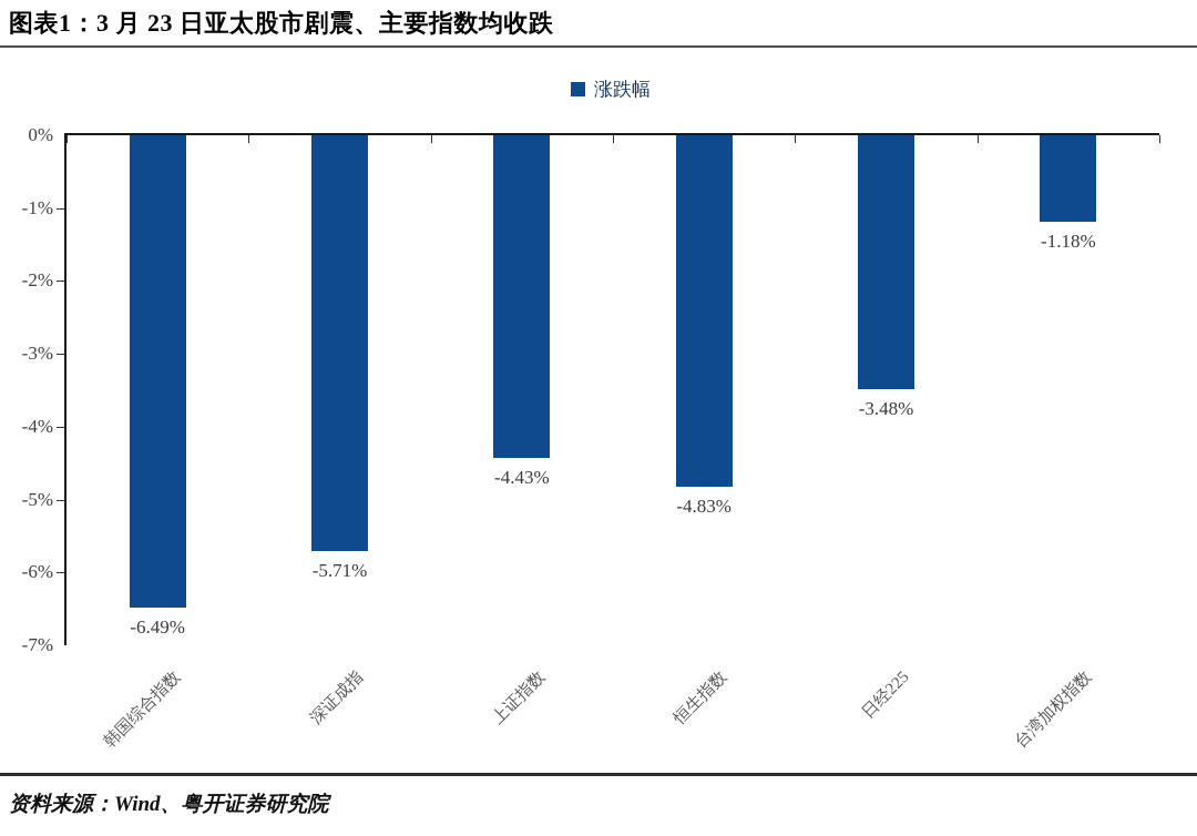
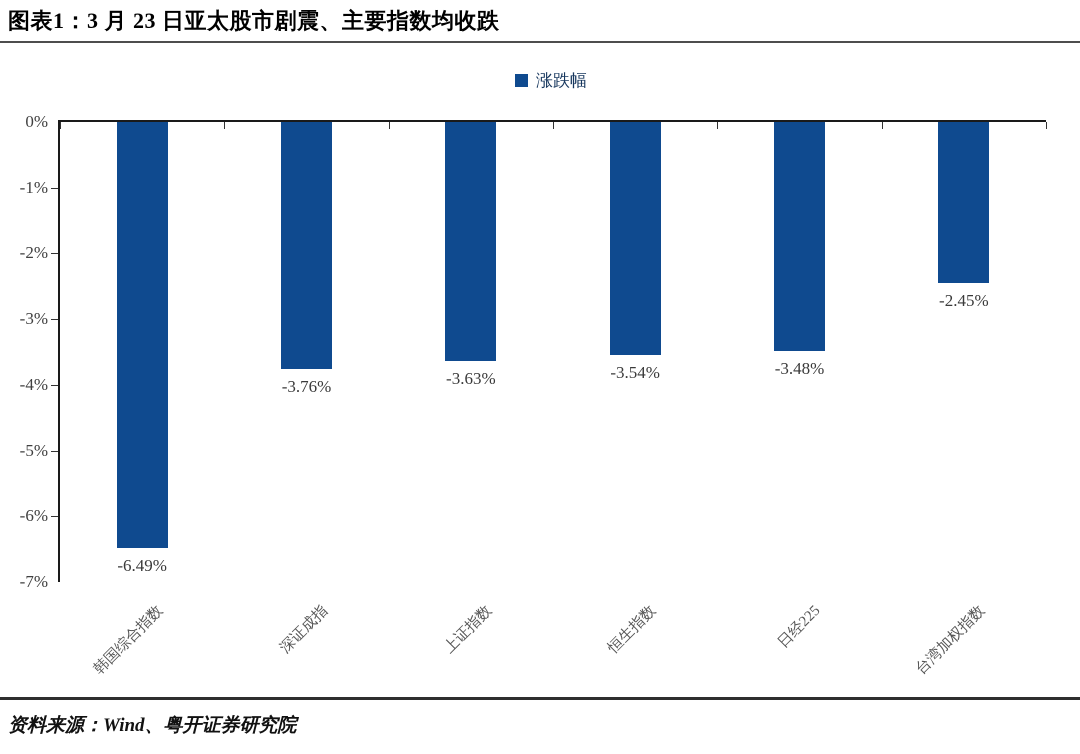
深证成指: -5.71% -> -3.76%
上证指数: -4.43% -> -3.63%
恒生指数: -4.83% -> -3.54%
台湾加权指数: -1.18% -> -2.45%
